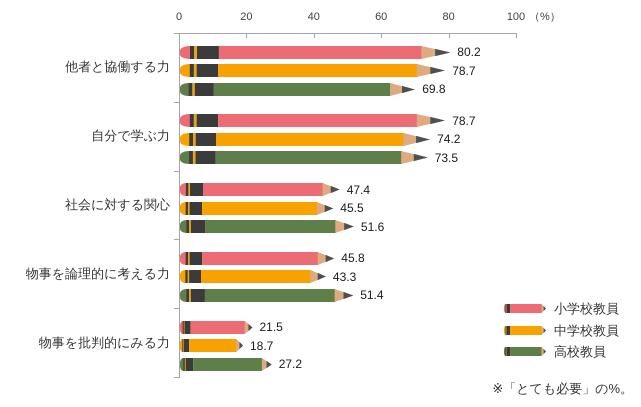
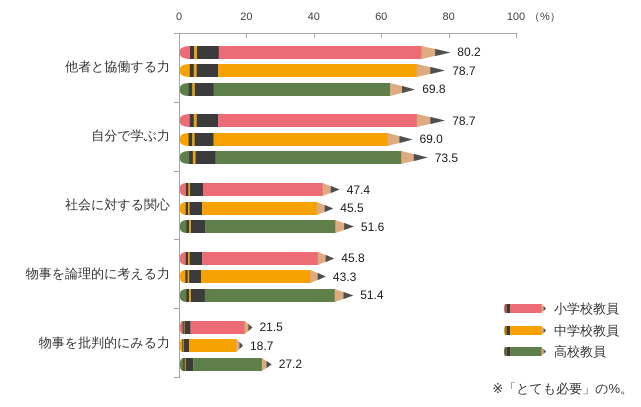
中学校教員/自分で学ぶ力: 74.2 -> 69.0
